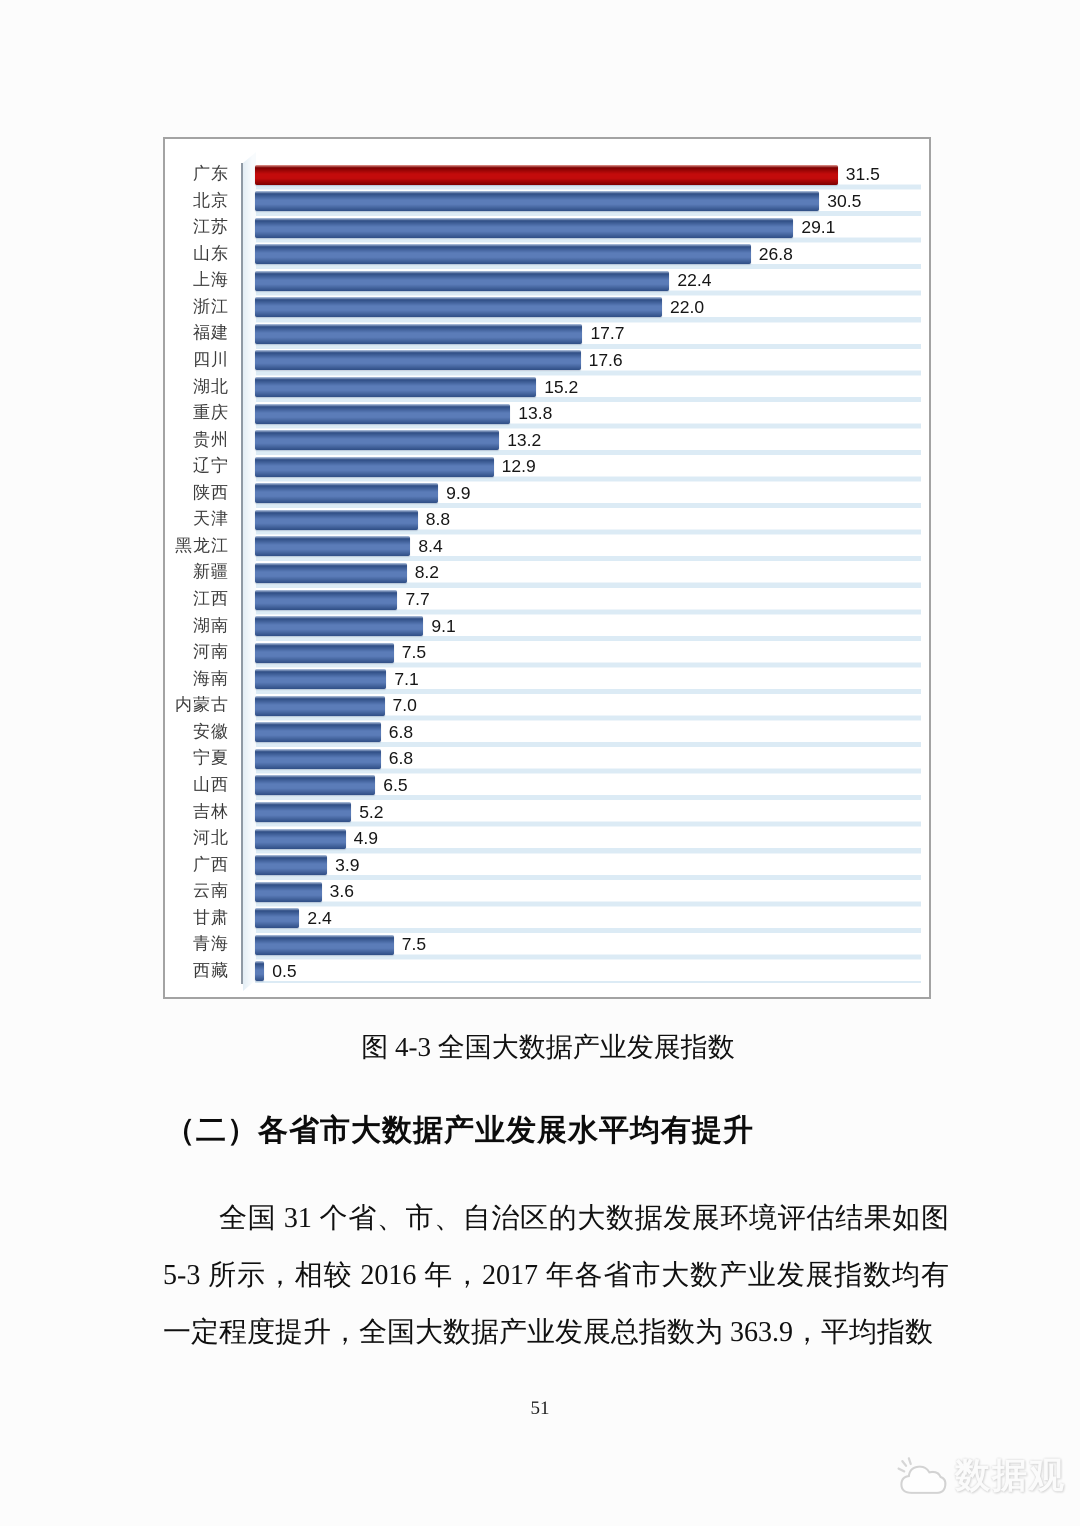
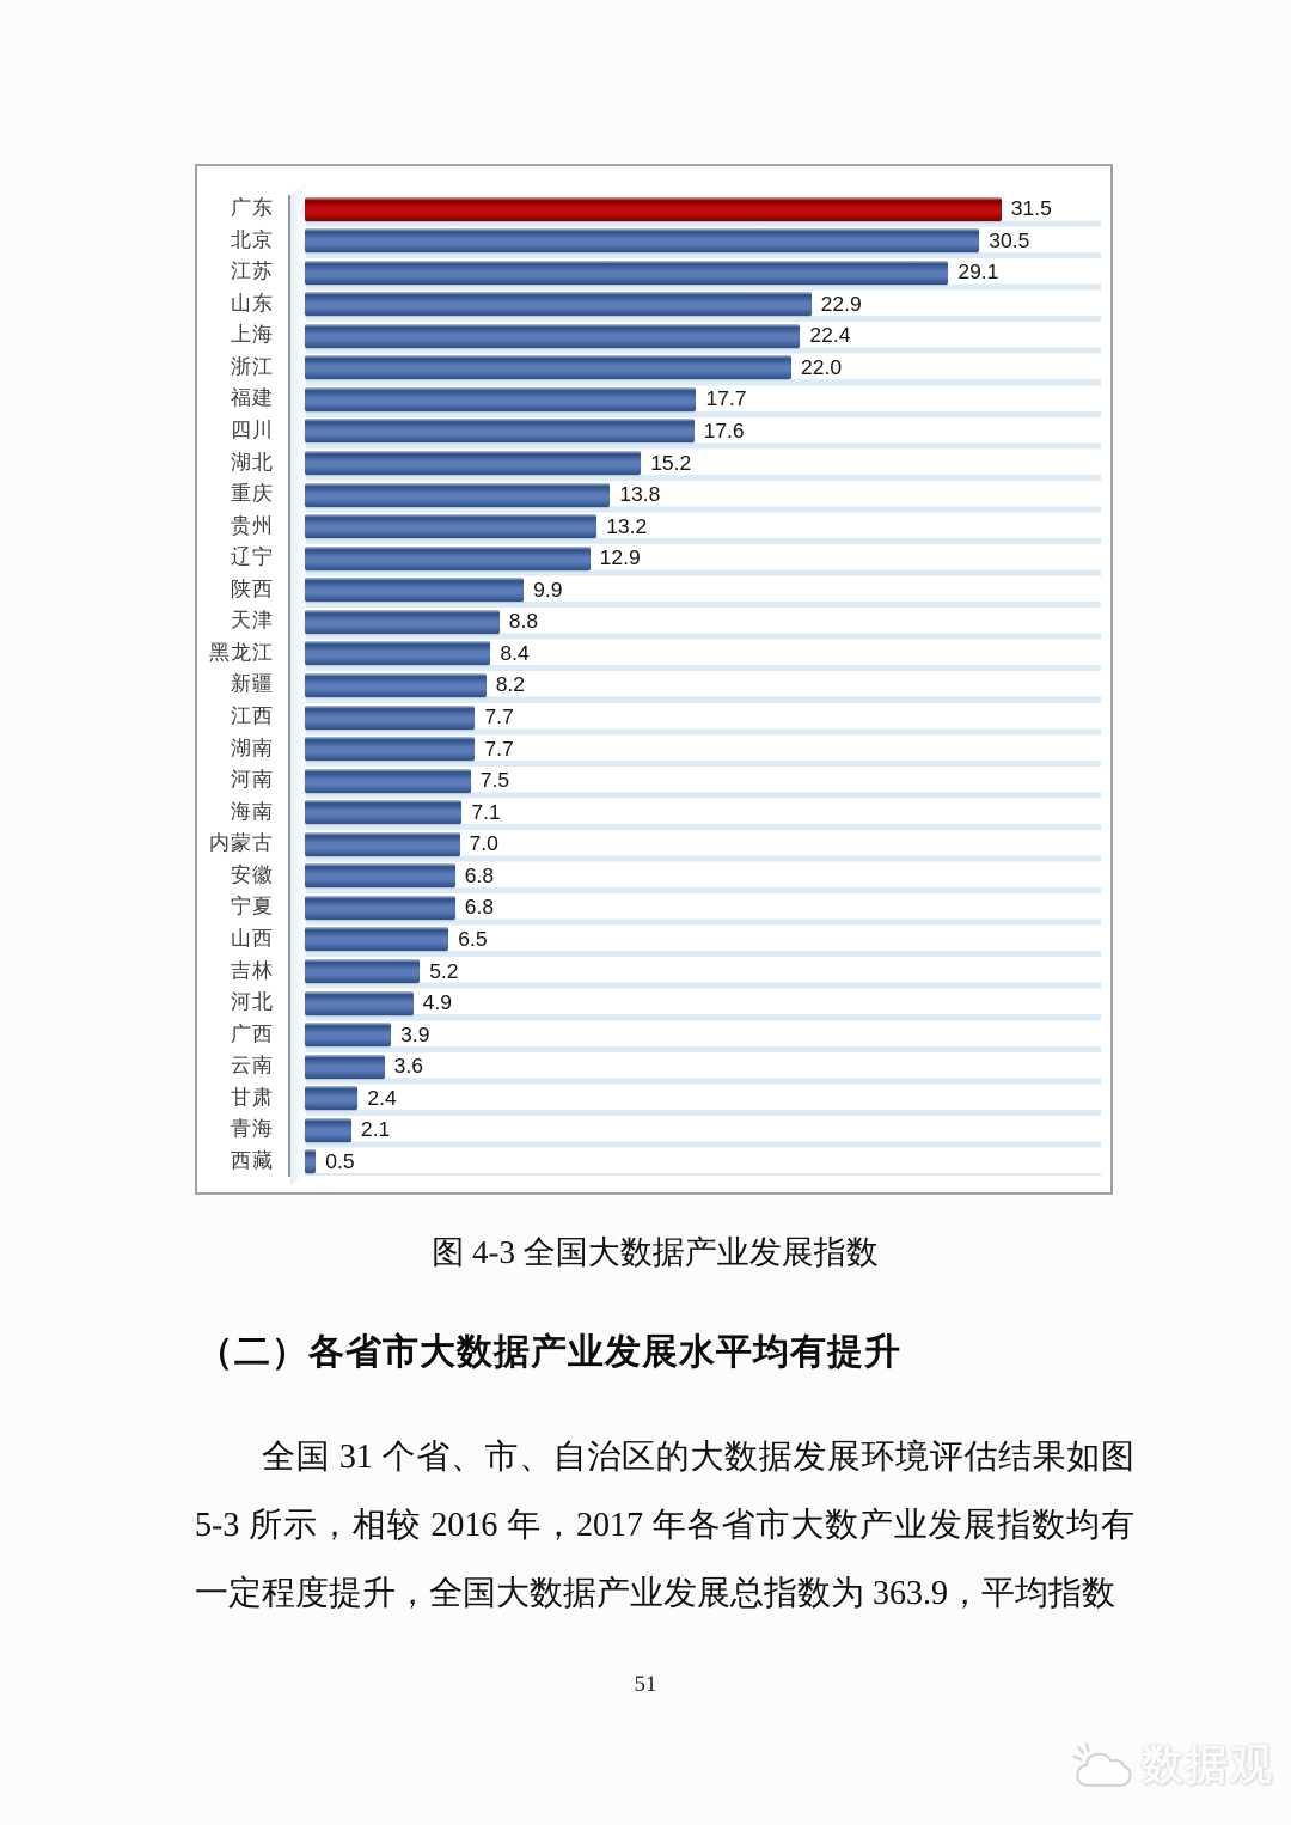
山东: 26.8 -> 22.9
湖南: 9.1 -> 7.7
青海: 7.5 -> 2.1
